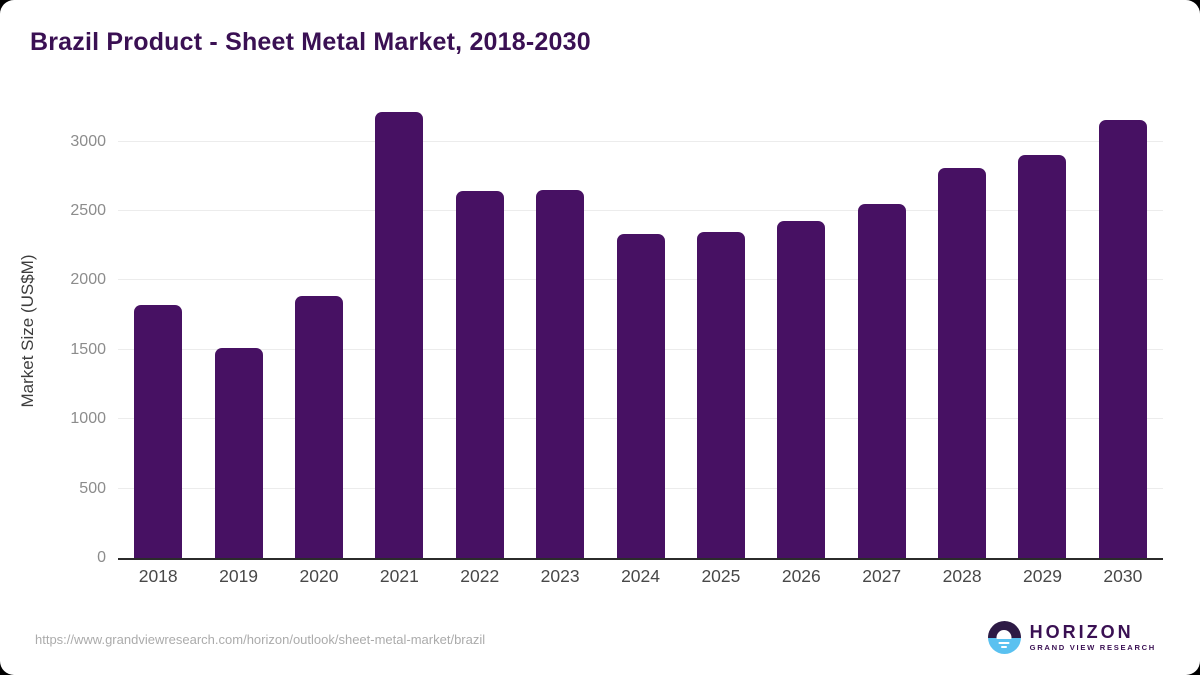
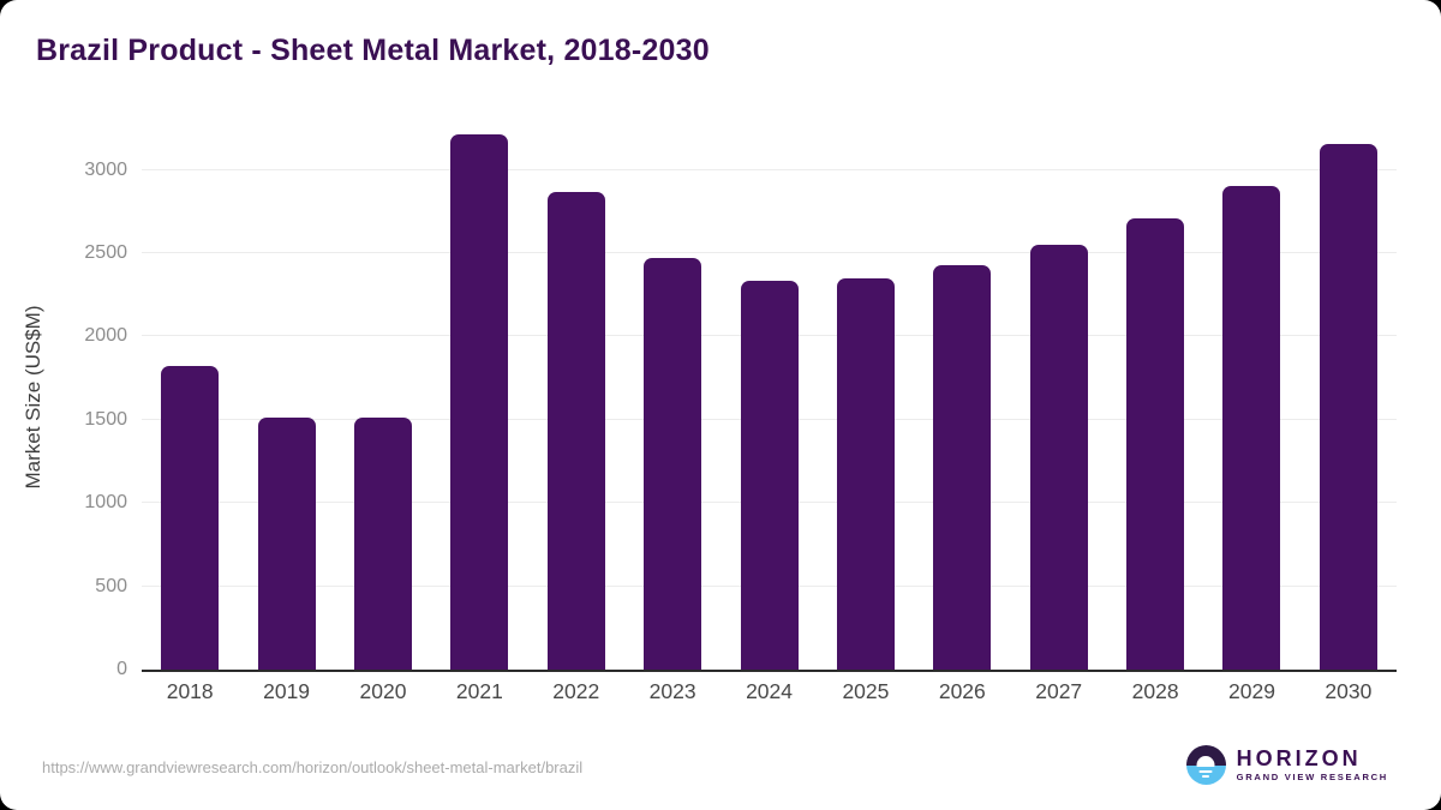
2020: 1890 -> 1520
2022: 2640 -> 2870
2023: 2650 -> 2470
2028: 2810 -> 2700
